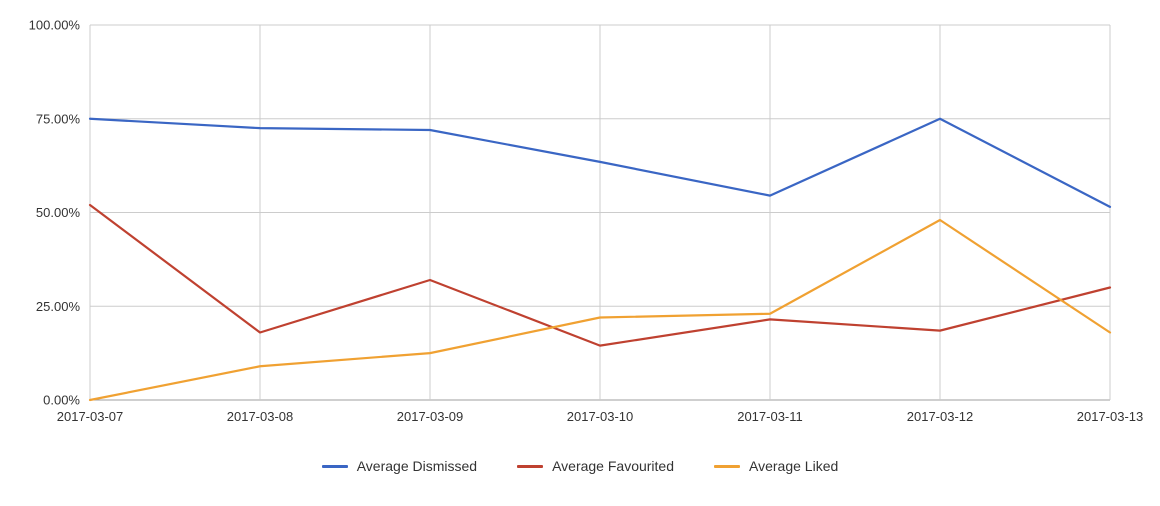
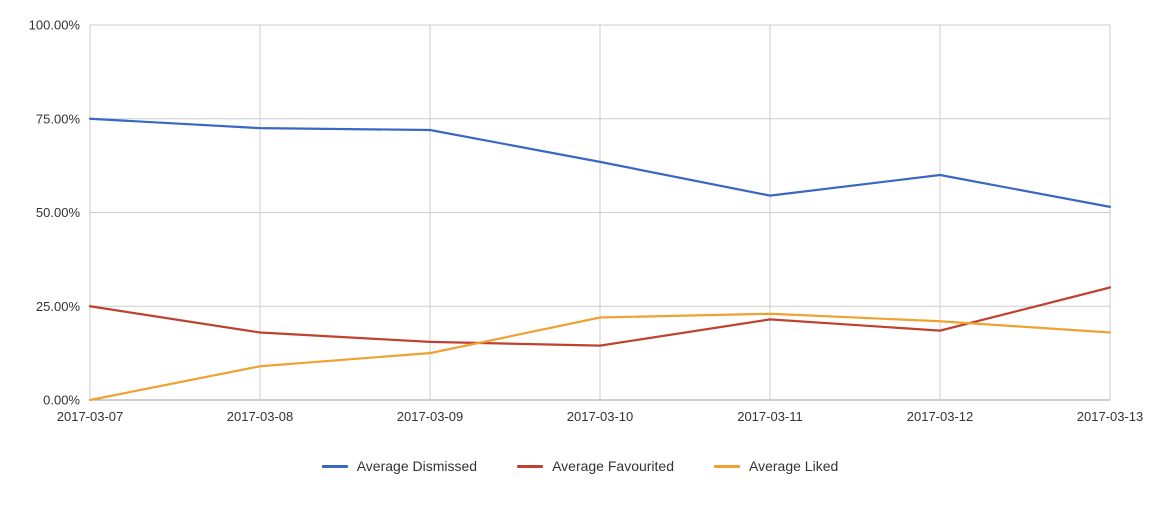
Average Favourited/2017-03-07: 52% -> 25%
Average Favourited/2017-03-09: 32% -> 16%
Average Dismissed/2017-03-12: 75% -> 60%
Average Liked/2017-03-12: 48% -> 21%
